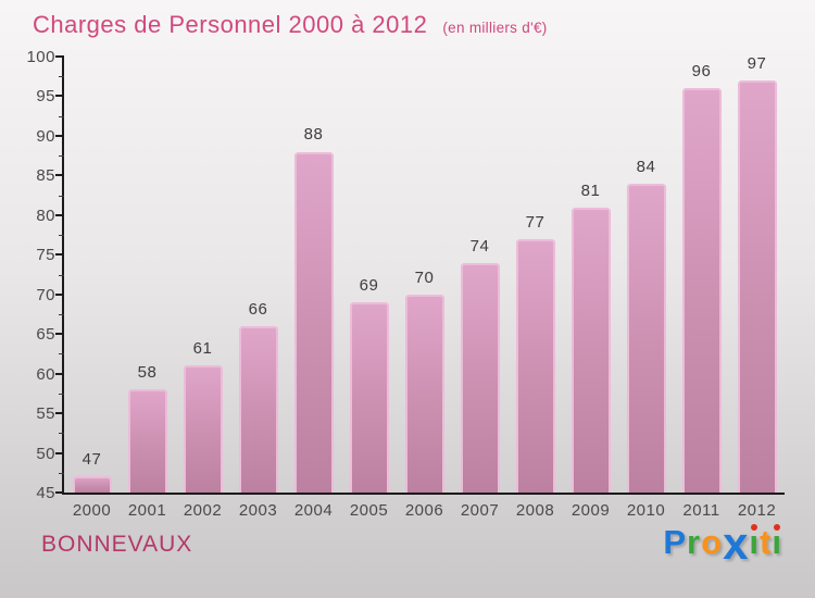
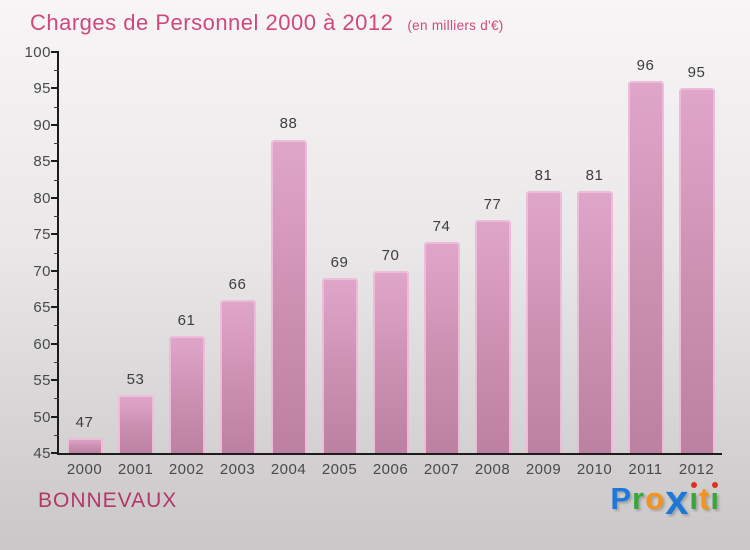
2001: 58 -> 53
2010: 84 -> 81
2012: 97 -> 95
